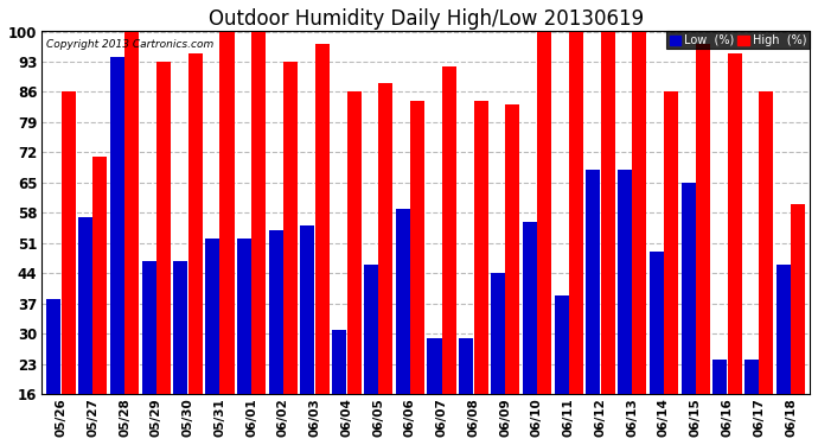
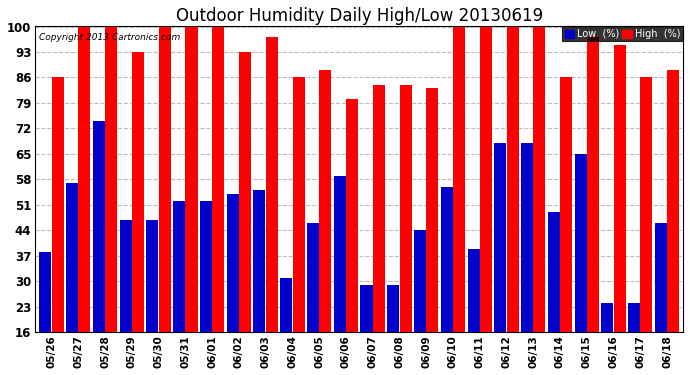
High (%)/05/27: 71 -> 100
Low (%)/05/28: 94 -> 74
High (%)/05/30: 95 -> 100
High (%)/06/06: 84 -> 80
High (%)/06/07: 92 -> 84
High (%)/06/18: 60 -> 88
